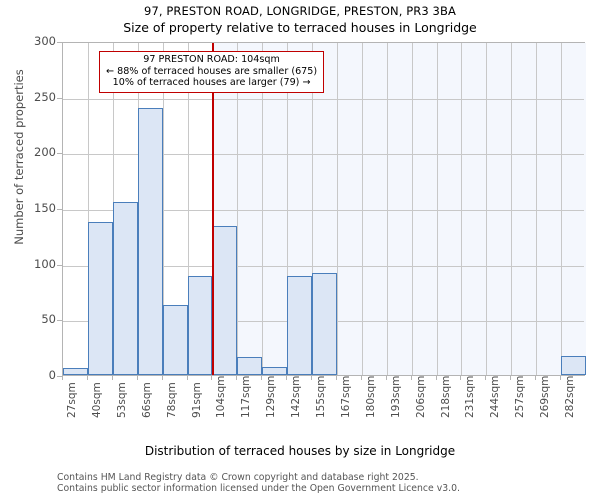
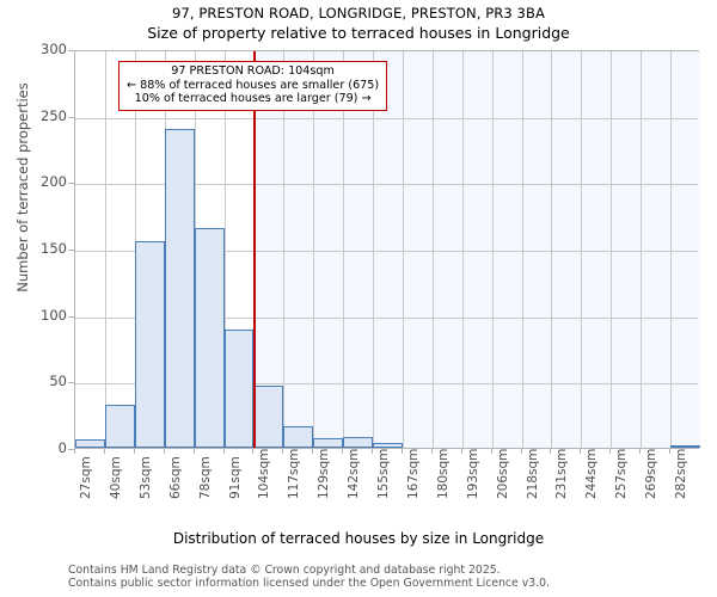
40sqm: 137 -> 32
78sqm: 63 -> 165
104sqm: 134 -> 47
142sqm: 89 -> 8
155sqm: 92 -> 4
282sqm: 17 -> 1
